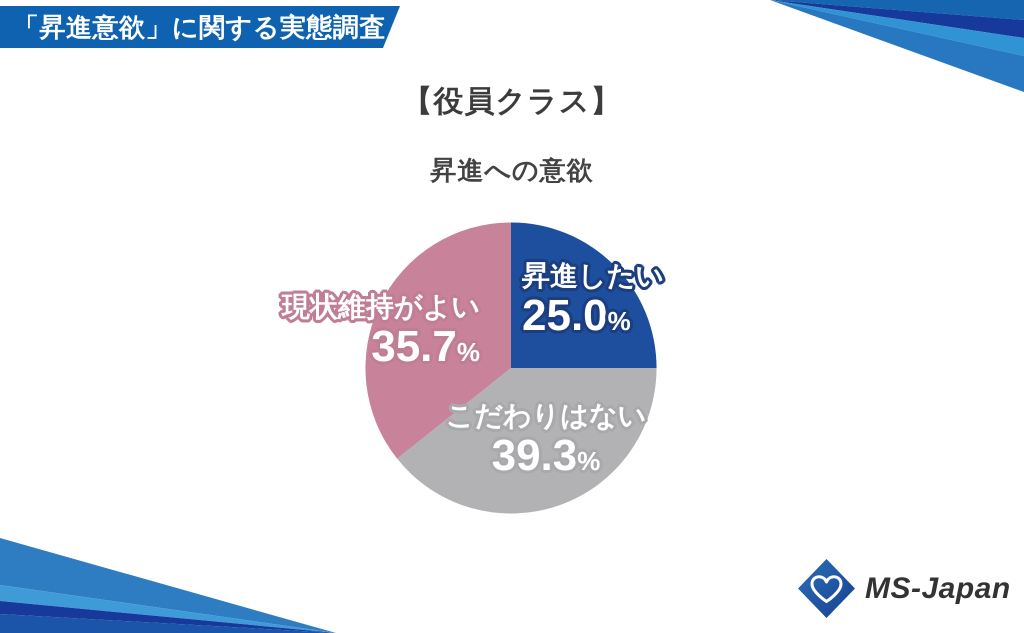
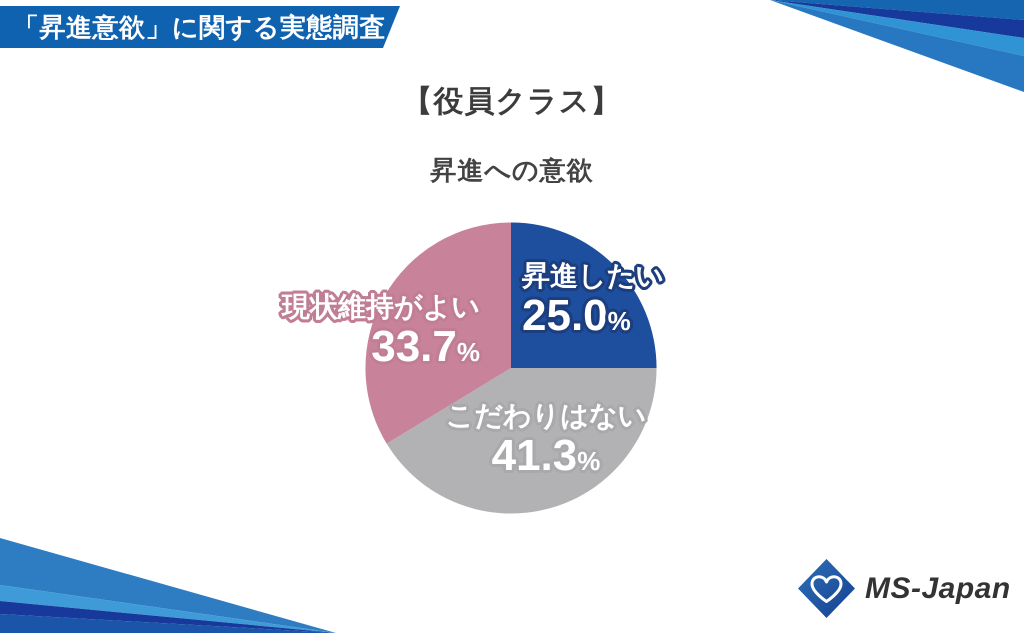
こだわりはない: 39.3 -> 41.3
現状維持がよい: 35.7 -> 33.7
